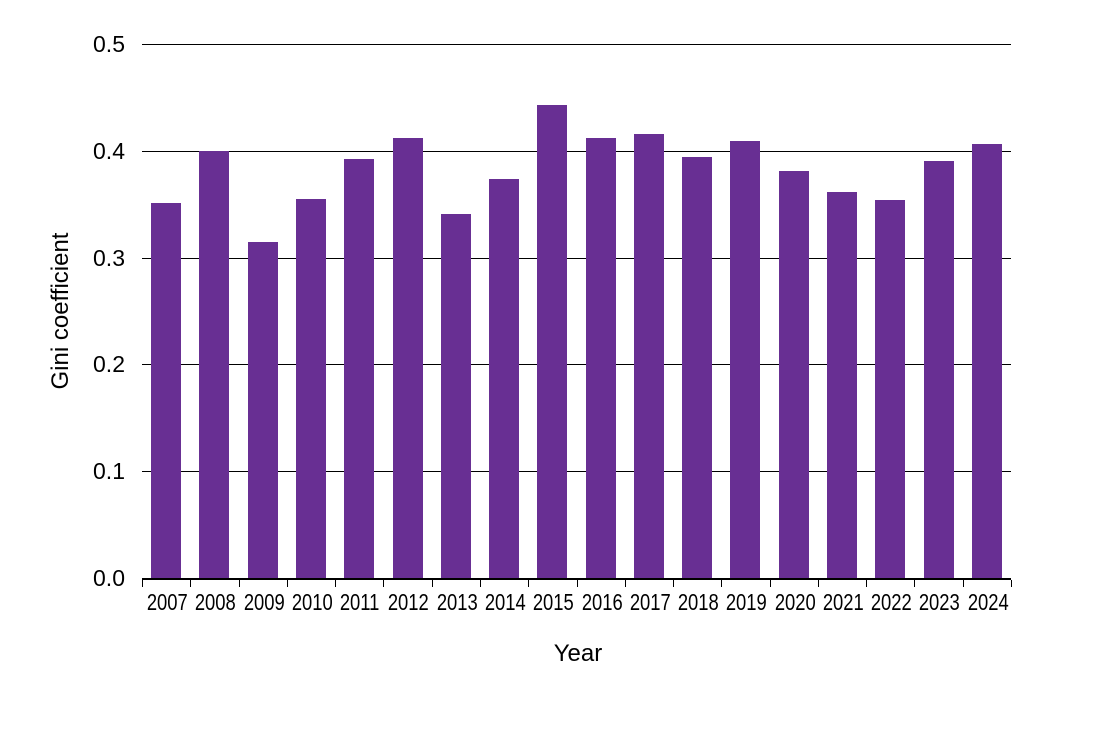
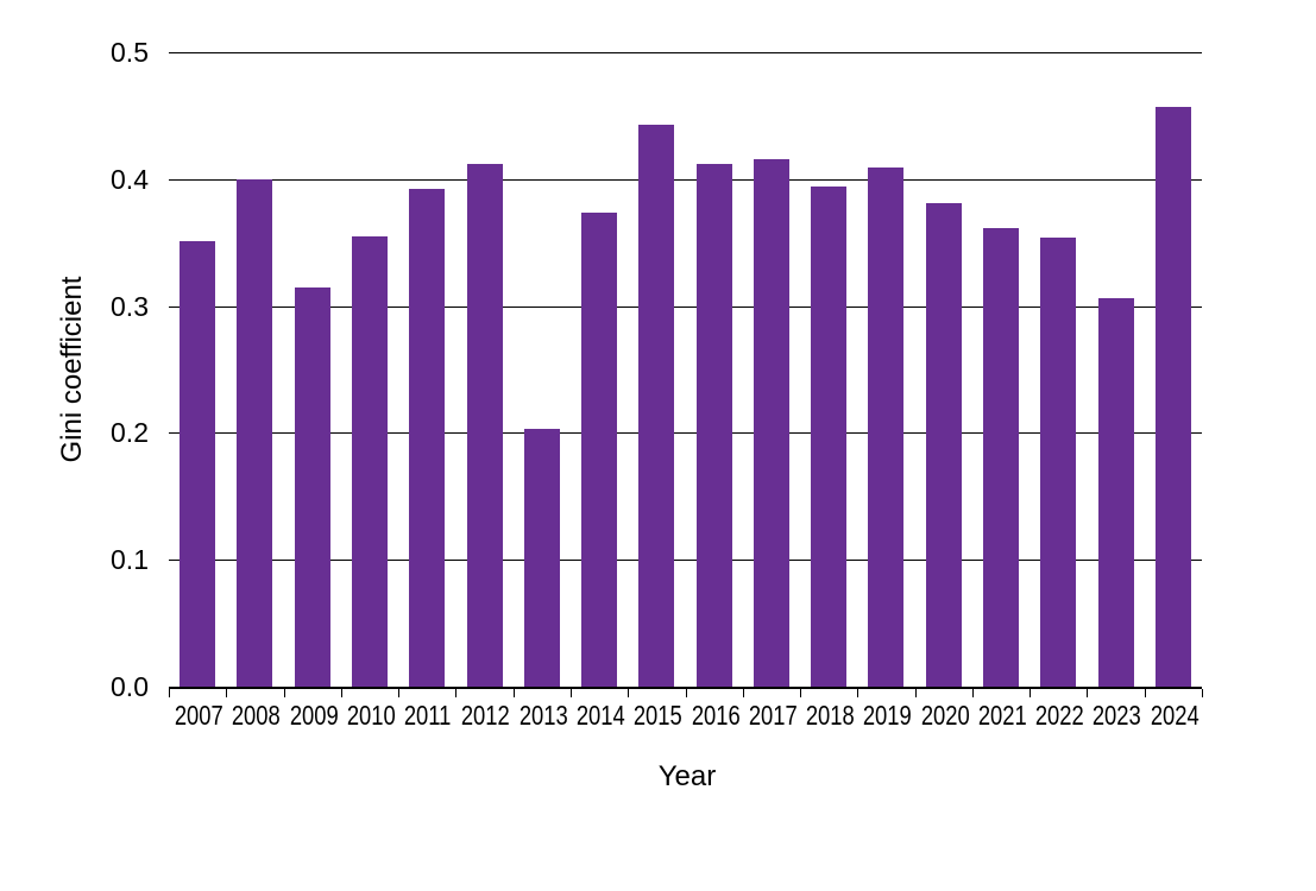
2013: 0.341 -> 0.203
2023: 0.390 -> 0.306
2024: 0.406 -> 0.457
